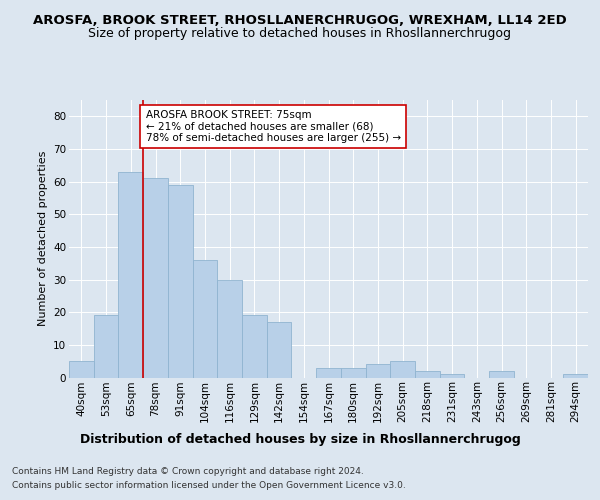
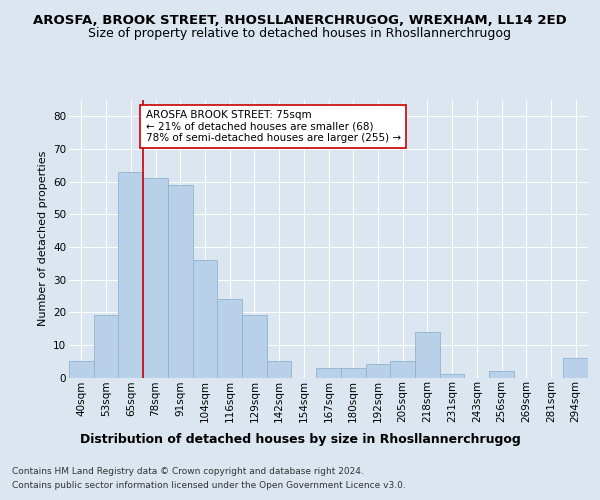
116sqm: 30 -> 24
142sqm: 17 -> 5
218sqm: 2 -> 14
294sqm: 1 -> 6
